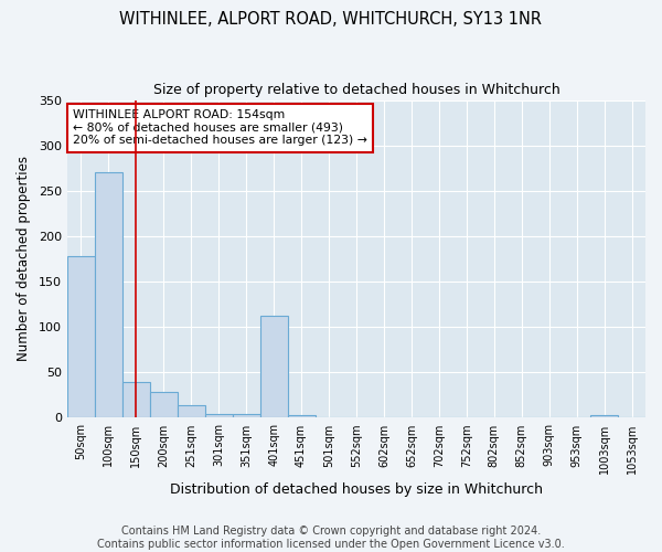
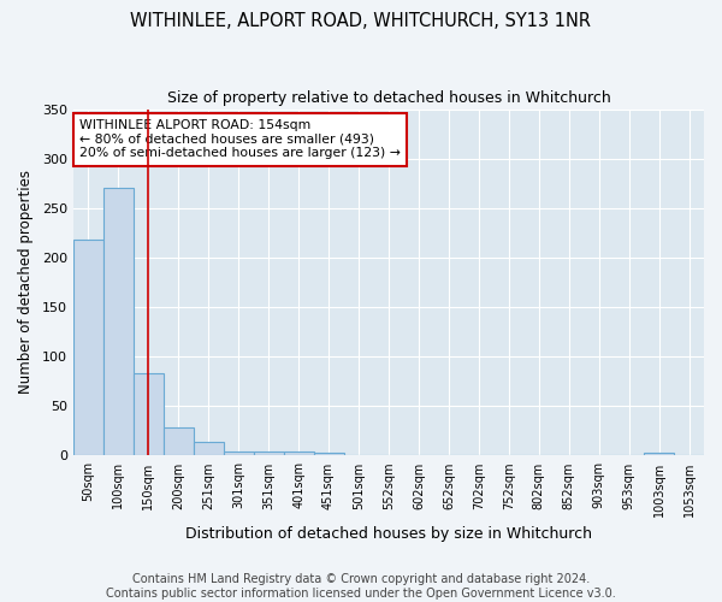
50sqm: 178 -> 218
150sqm: 40 -> 83
401sqm: 112 -> 4
